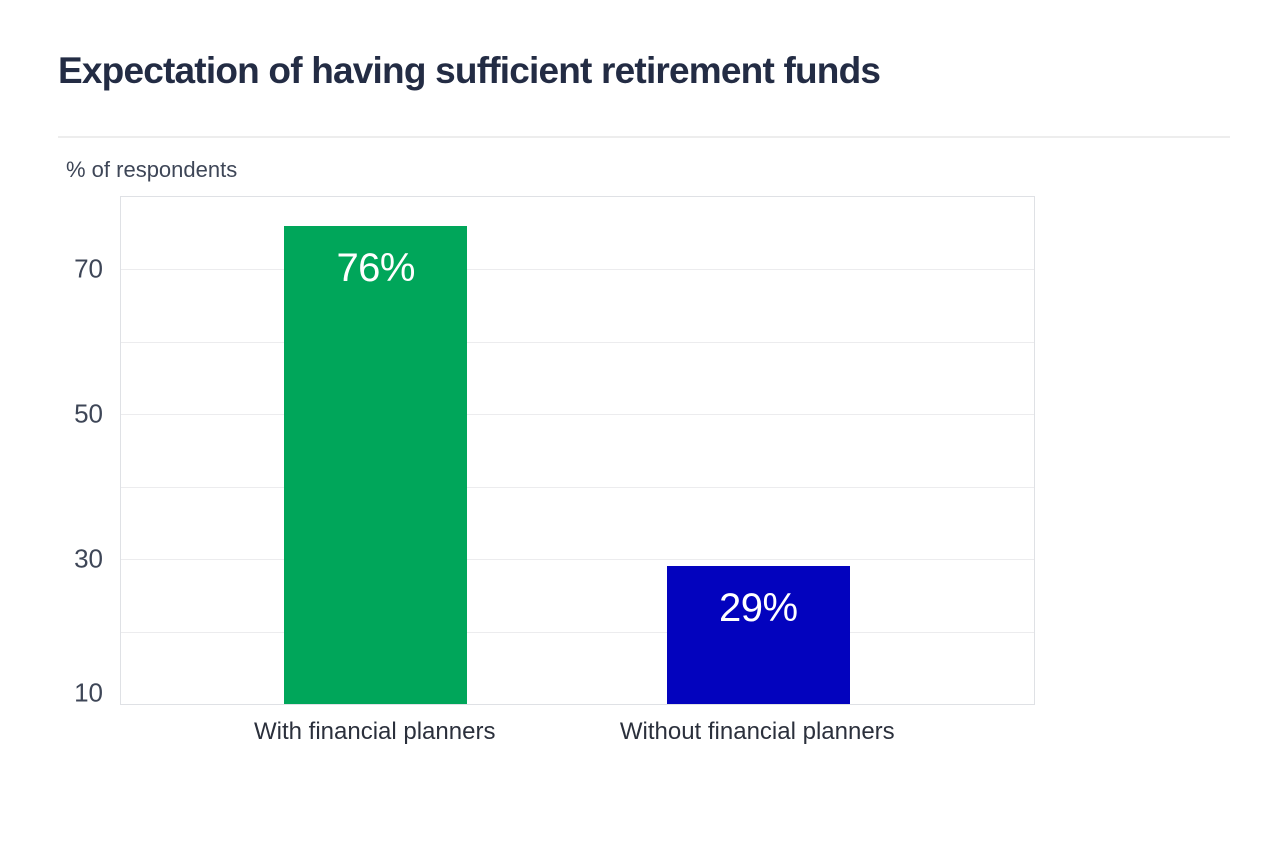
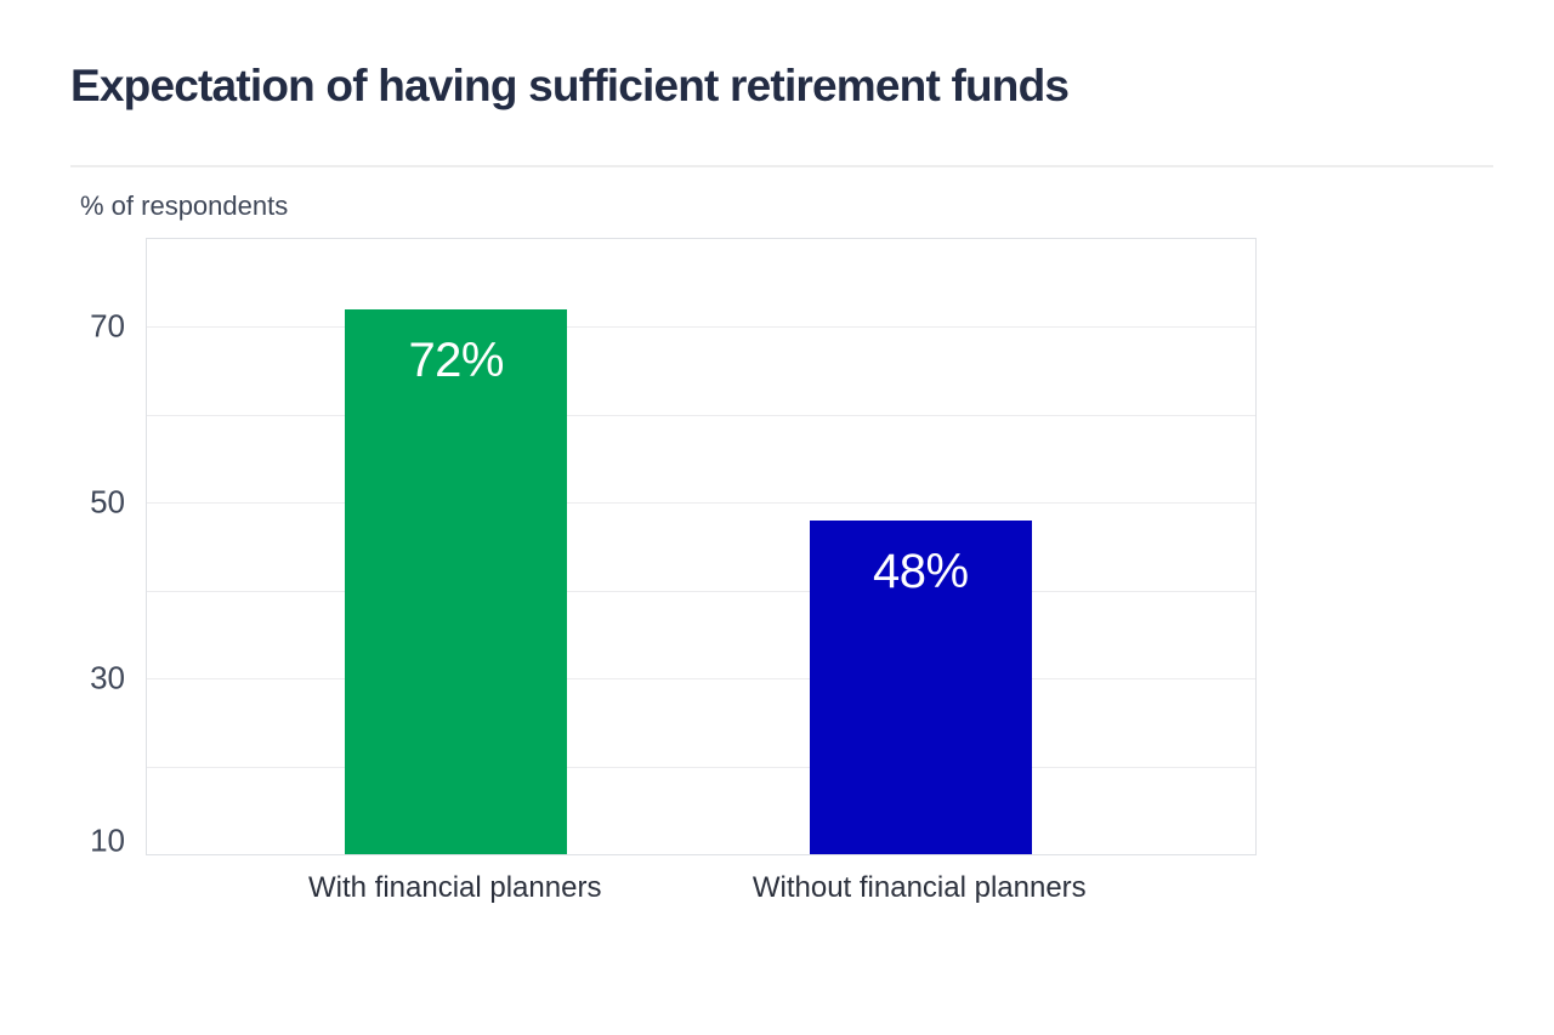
With financial planners: 76% -> 72%
Without financial planners: 29% -> 48%
